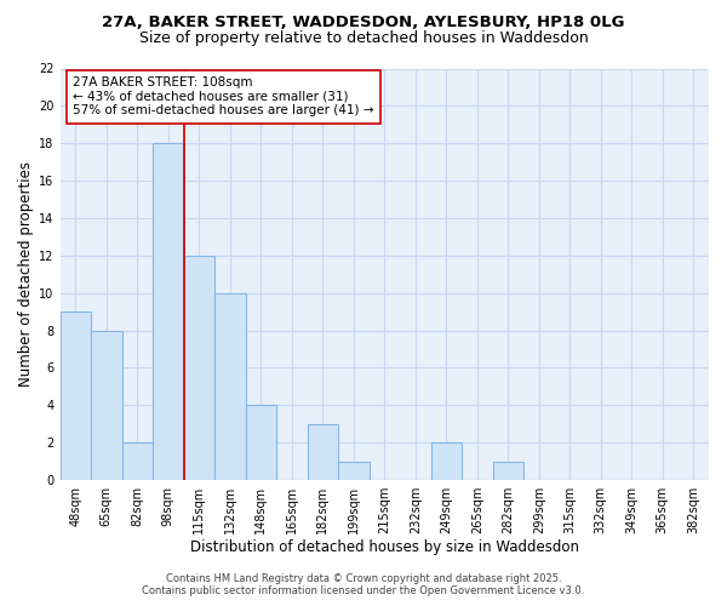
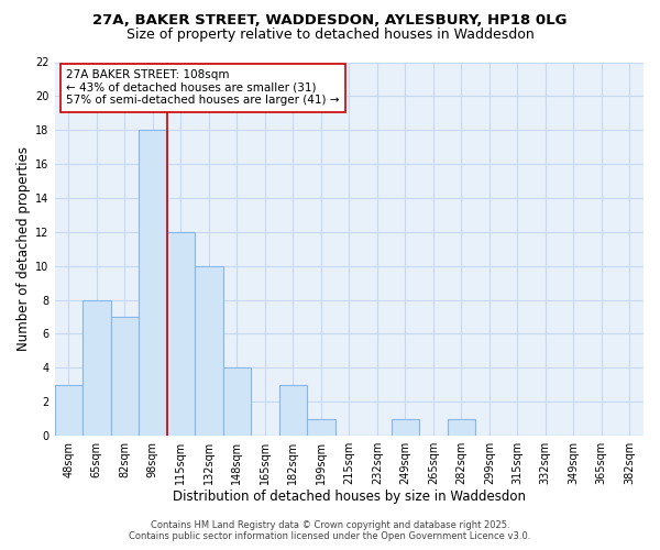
48sqm: 9 -> 3
82sqm: 2 -> 7
249sqm: 2 -> 1
